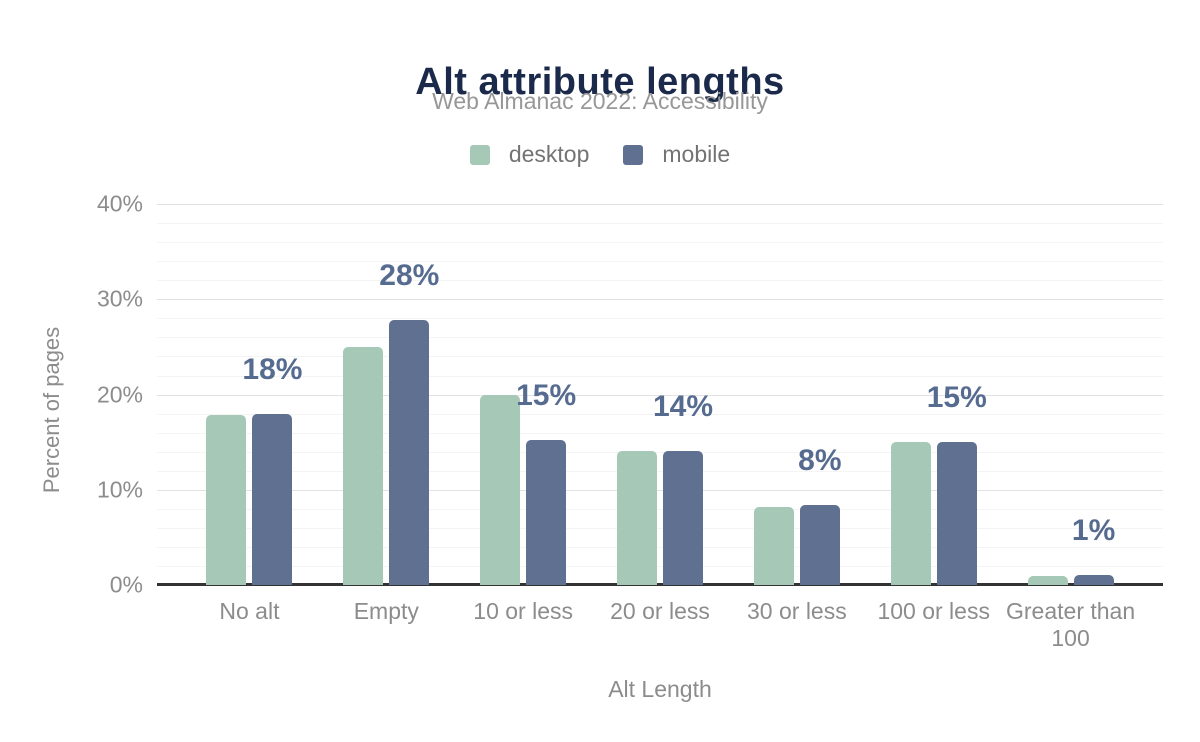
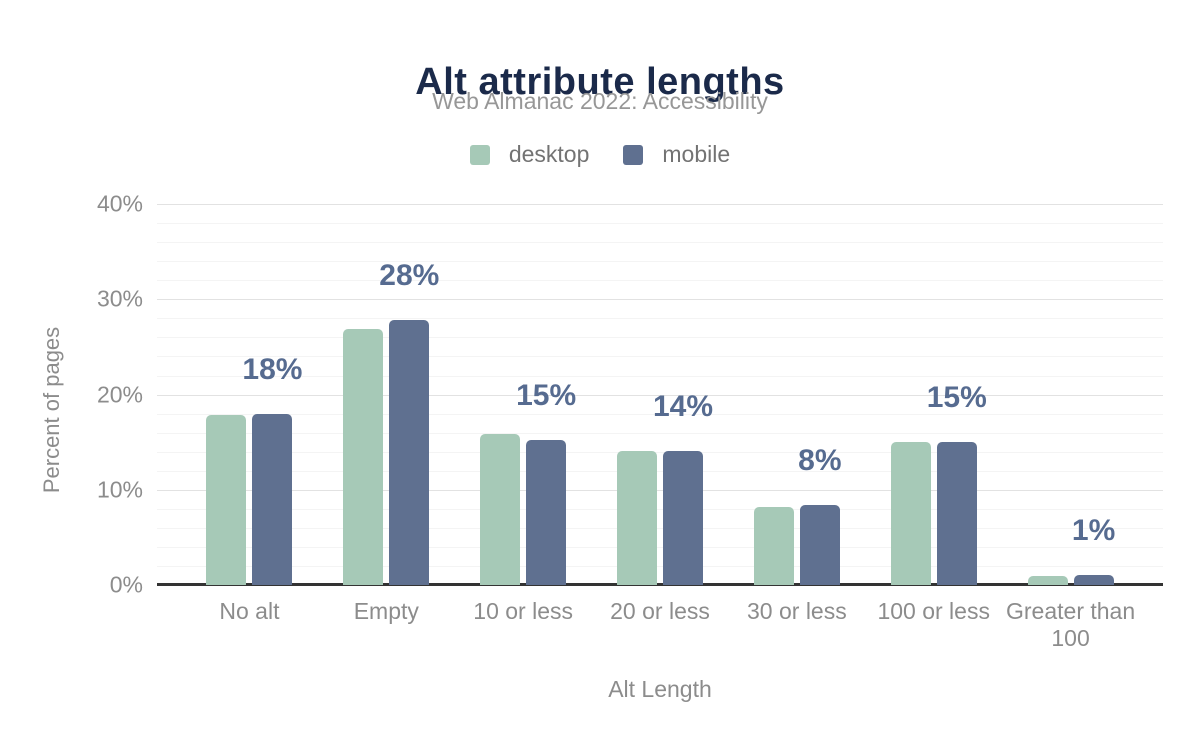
desktop/Empty: 25% -> 27%
desktop/10 or less: 20% -> 16%
